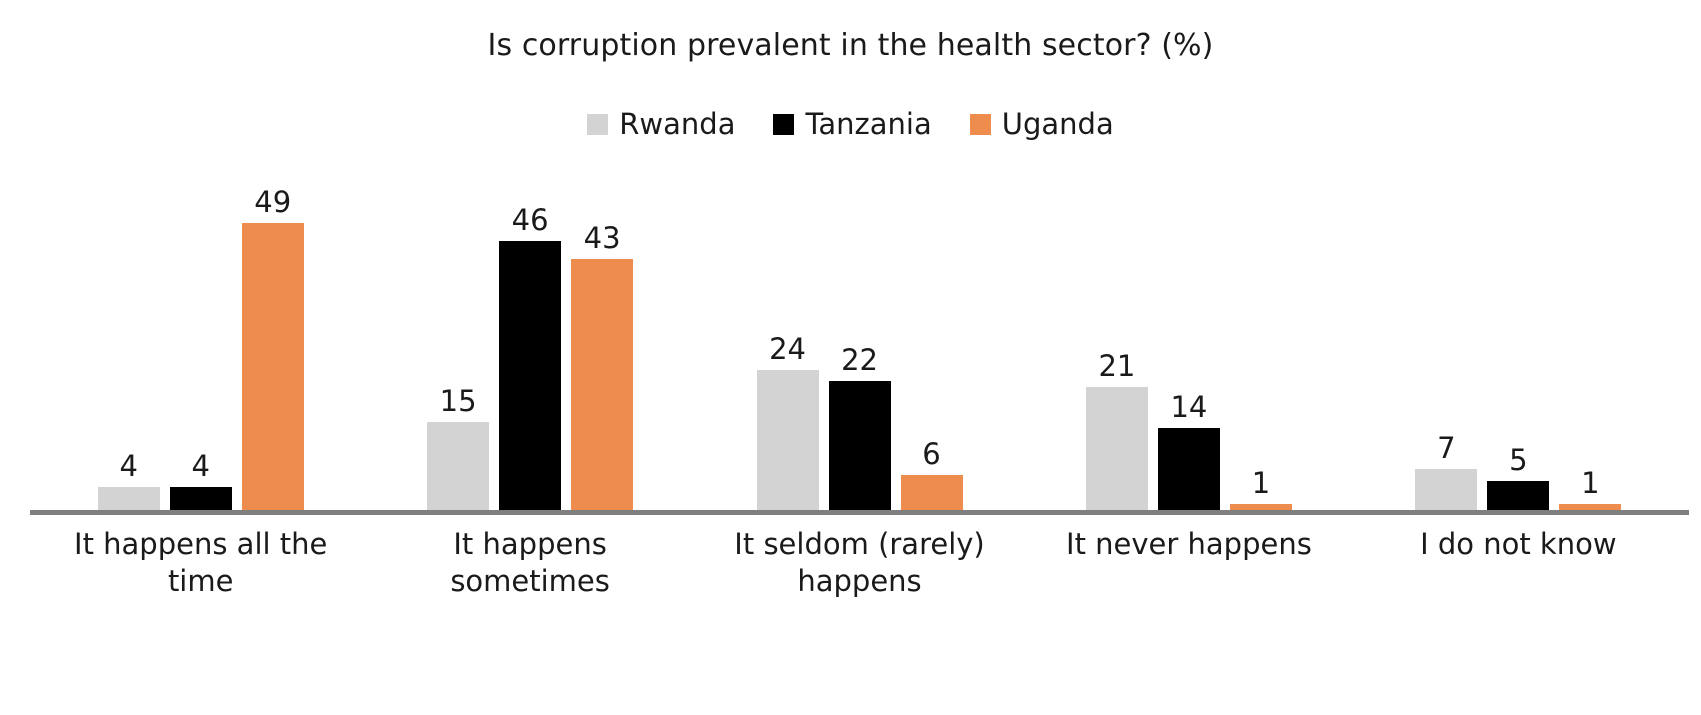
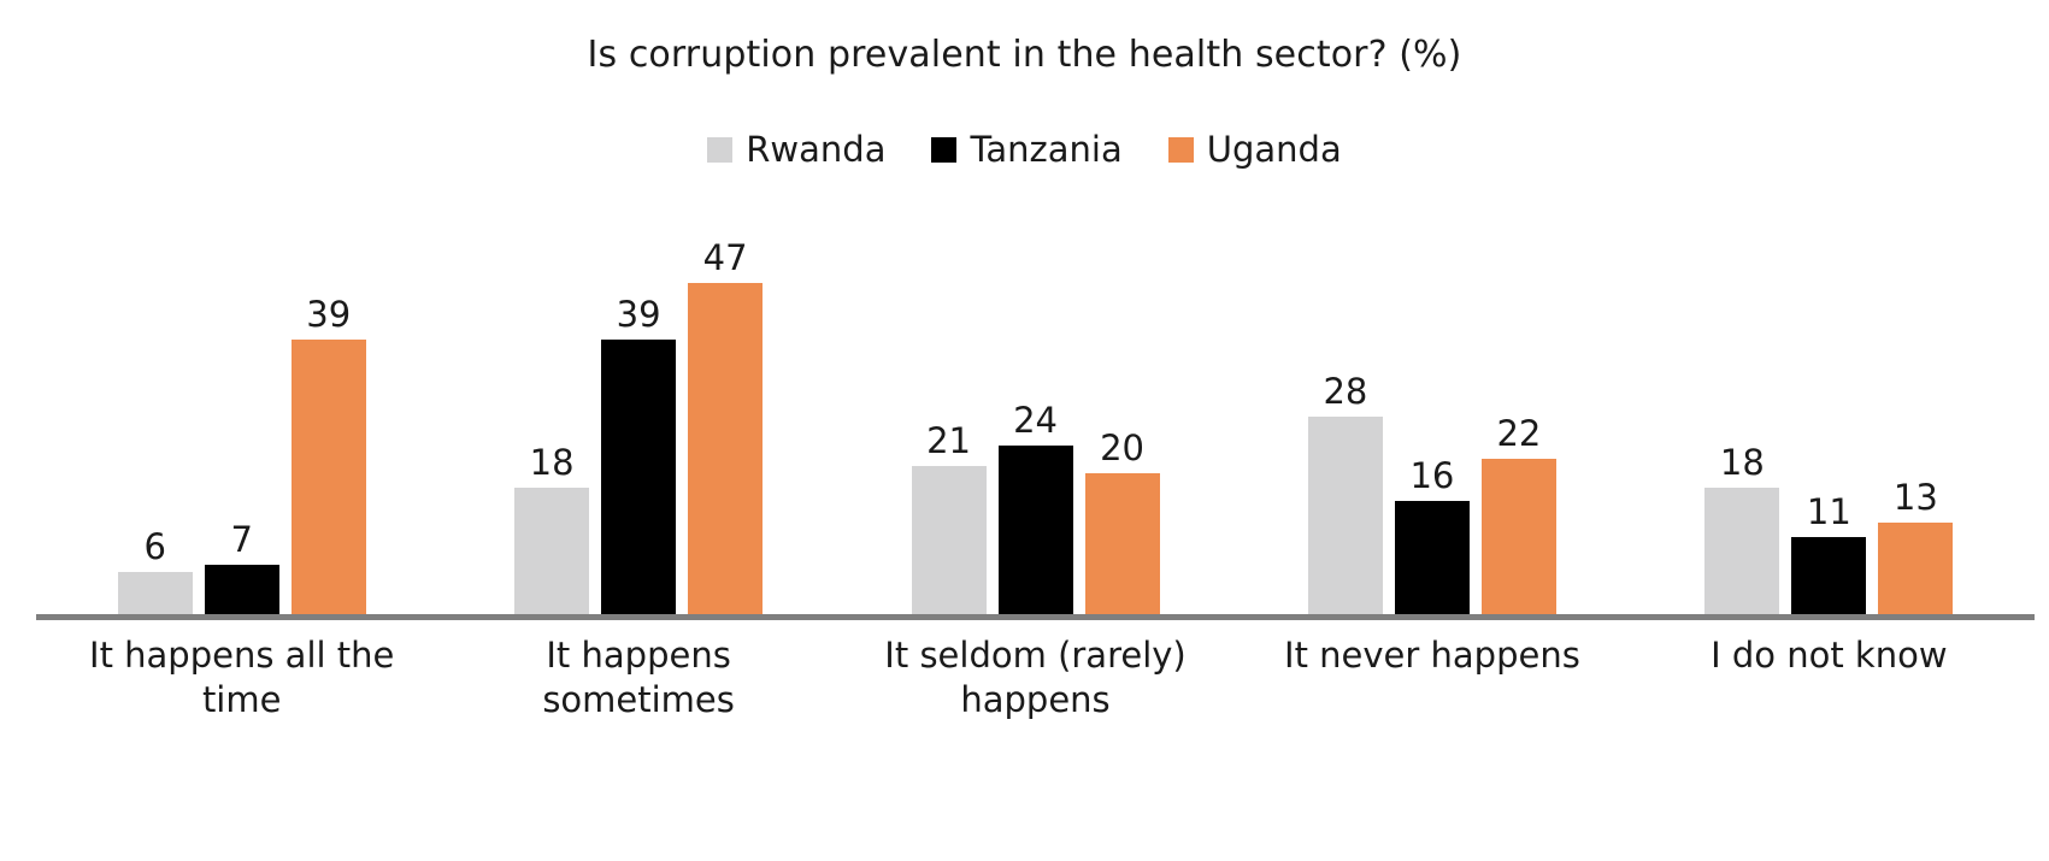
Rwanda/It happens all the time: 4 -> 6
Tanzania/It happens all the time: 4 -> 7
Uganda/It happens all the time: 49 -> 39
Rwanda/It happens sometimes: 15 -> 18
Tanzania/It happens sometimes: 46 -> 39
Uganda/It happens sometimes: 43 -> 47
Rwanda/It seldom (rarely) happens: 24 -> 21
Tanzania/It seldom (rarely) happens: 22 -> 24
Uganda/It seldom (rarely) happens: 6 -> 20
Rwanda/It never happens: 21 -> 28
Tanzania/It never happens: 14 -> 16
Uganda/It never happens: 1 -> 22
Rwanda/I do not know: 7 -> 18
Tanzania/I do not know: 5 -> 11
Uganda/I do not know: 1 -> 13
